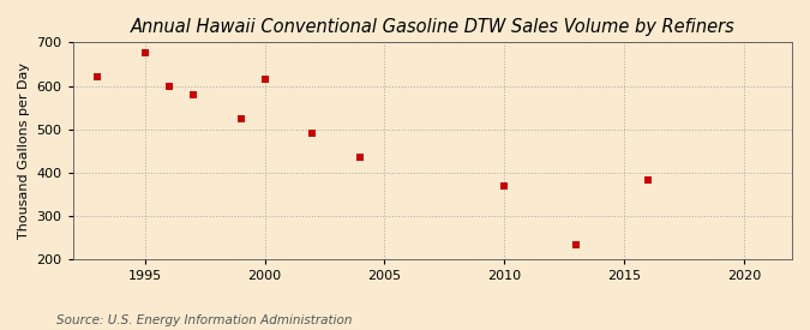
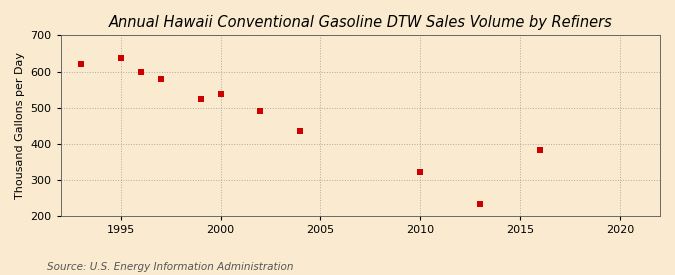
1995: 675 -> 638
2000: 615 -> 537
2010: 370 -> 322
